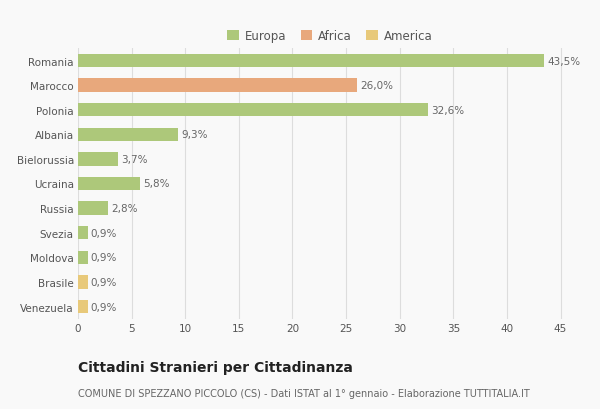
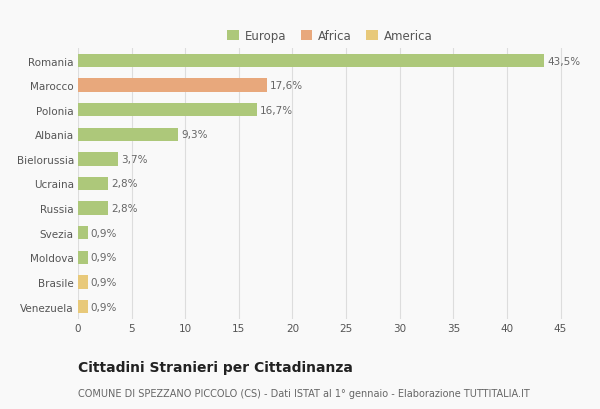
Marocco: 26,0% -> 17,6%
Polonia: 32,6% -> 16,7%
Ucraina: 5,8% -> 2,8%
